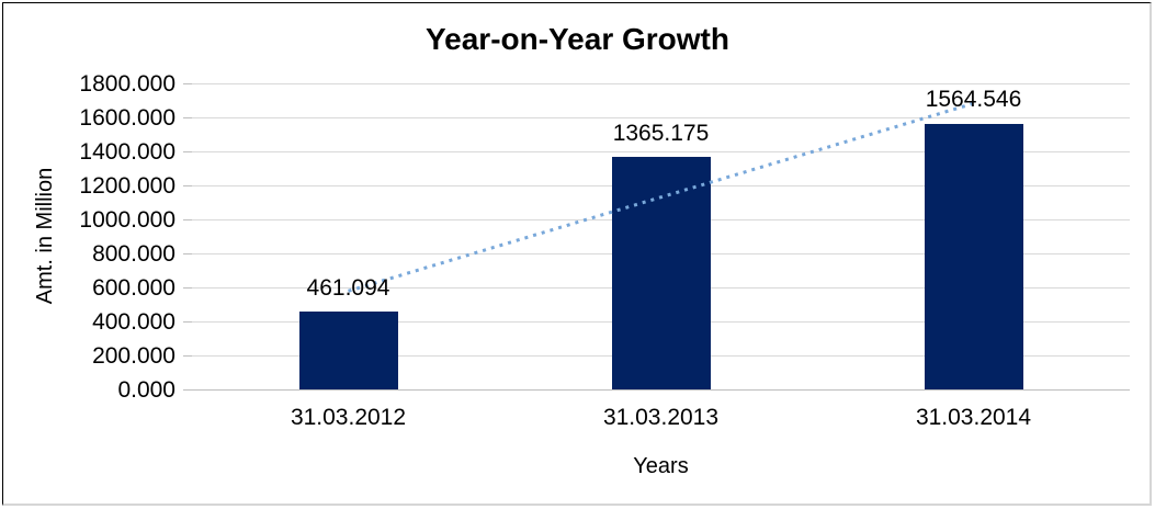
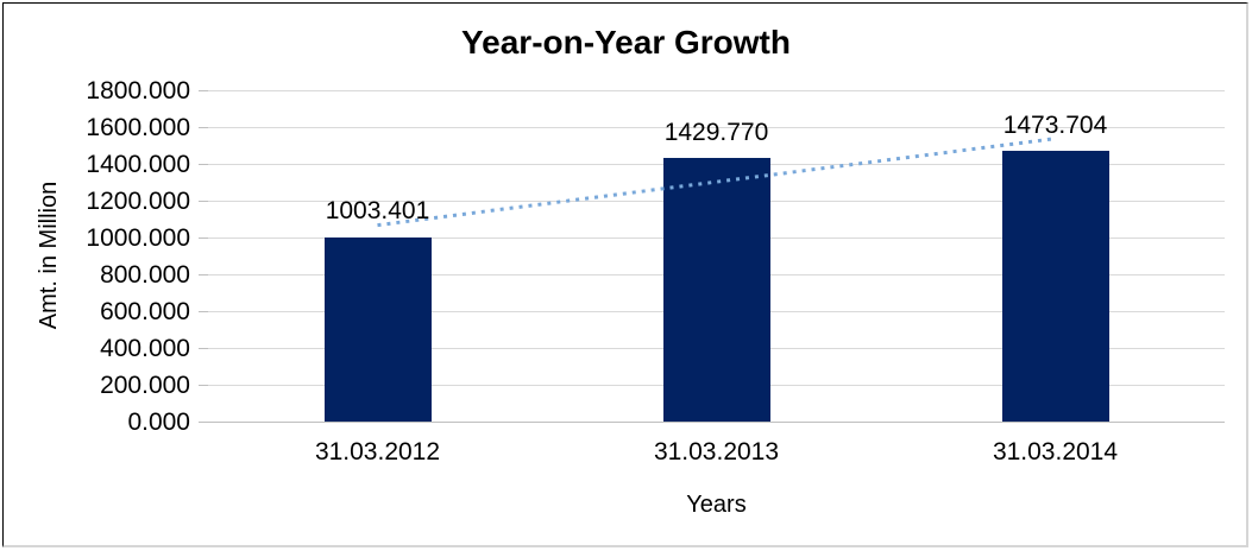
31.03.2012: 461.094 -> 1003.401
31.03.2013: 1365.175 -> 1429.770
31.03.2014: 1564.546 -> 1473.704
